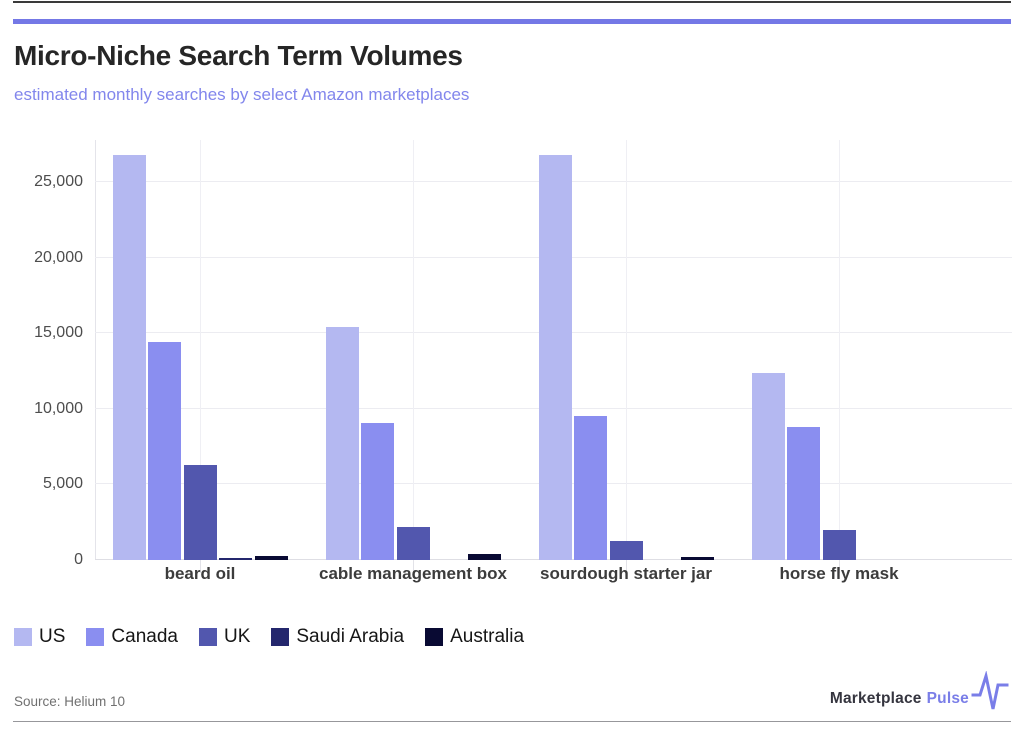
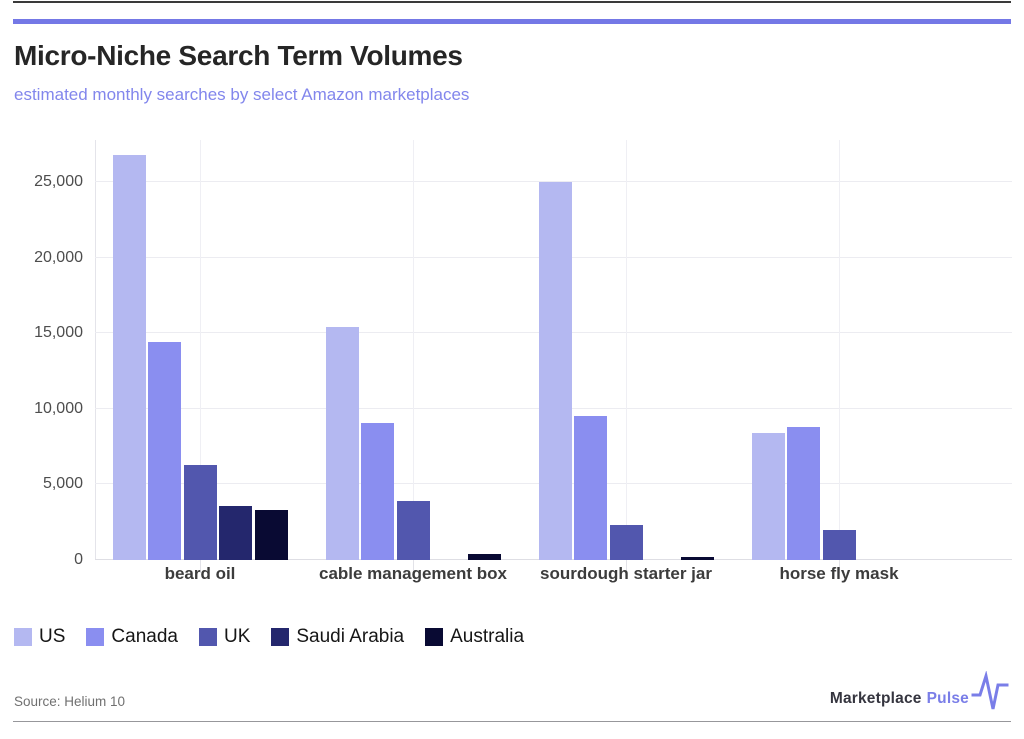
Saudi Arabia/beard oil: 200 -> 3600
Australia/beard oil: 200 -> 3300
UK/cable management box: 2200 -> 3900
US/sourdough starter jar: 26800 -> 25000
UK/sourdough starter jar: 1200 -> 2300
US/horse fly mask: 12400 -> 8400
